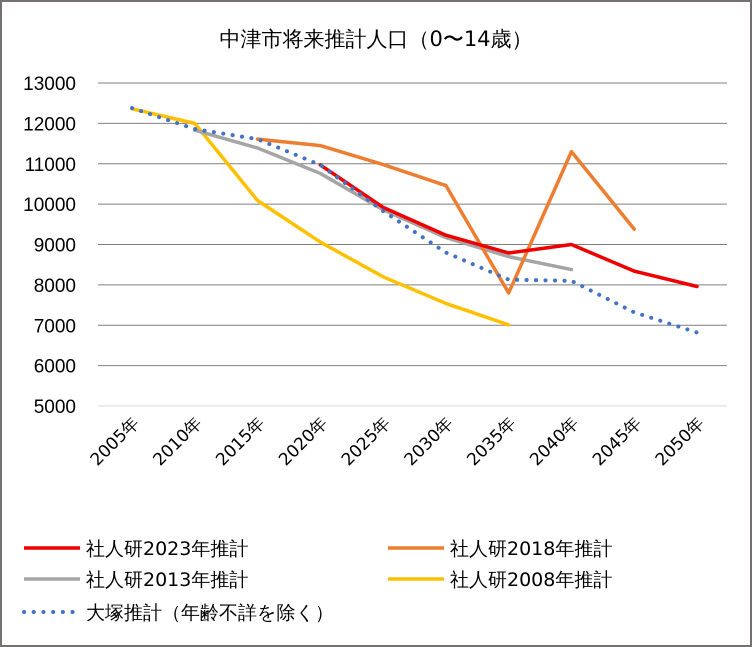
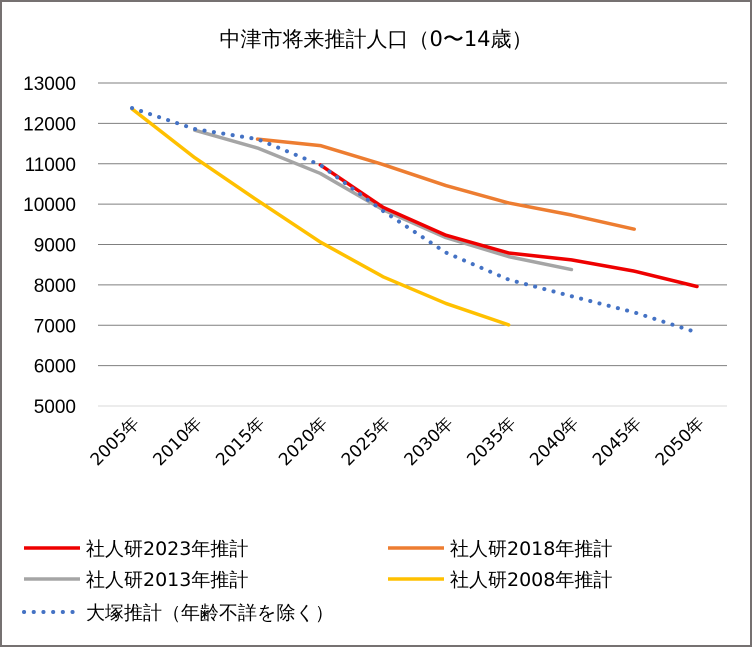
社人研2008年推計/2010年: 12000 -> 11200
社人研2018年推計/2035年: 7800 -> 10000
社人研2023年推計/2040年: 9000 -> 8600
社人研2018年推計/2040年: 11300 -> 9700
大塚推計（年齢不詳を除く）/2040年: 8100 -> 7700
